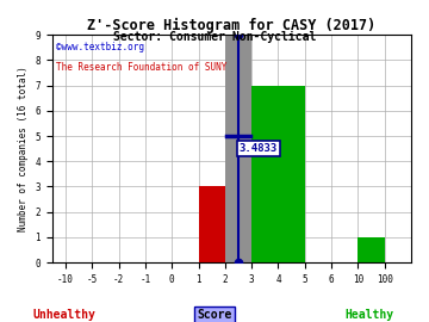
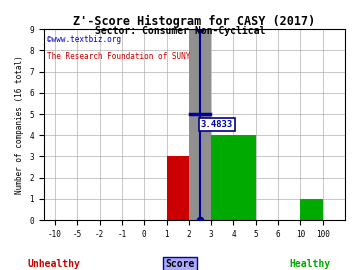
4: 7 -> 4
